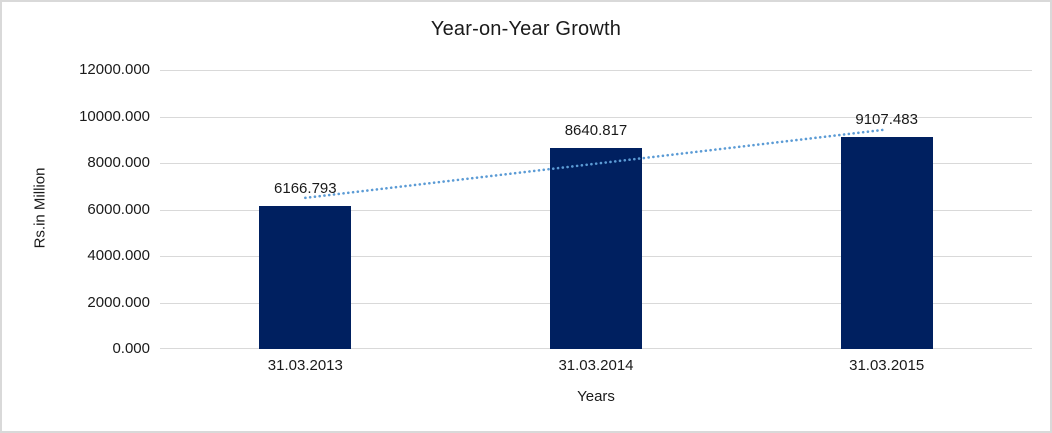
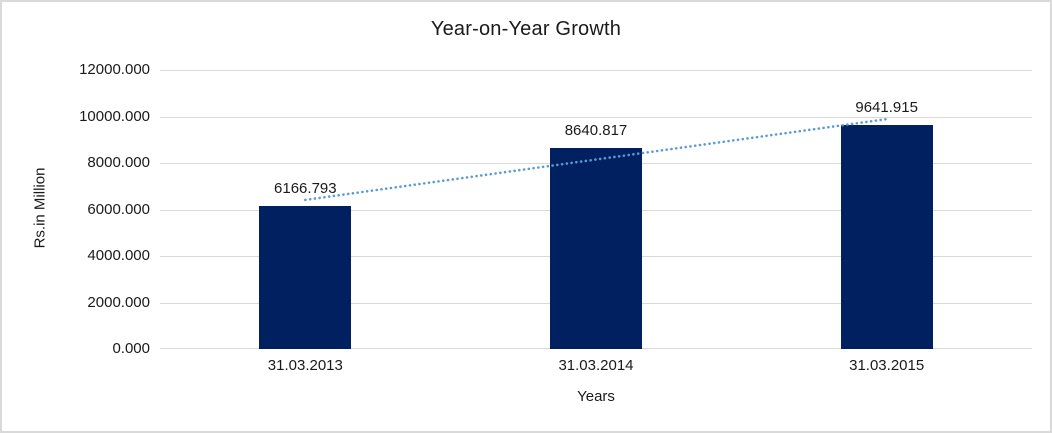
31.03.2015: 9107.483 -> 9641.915
